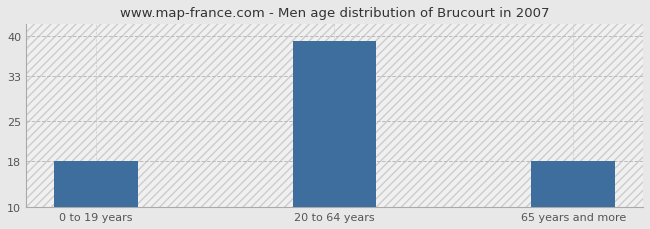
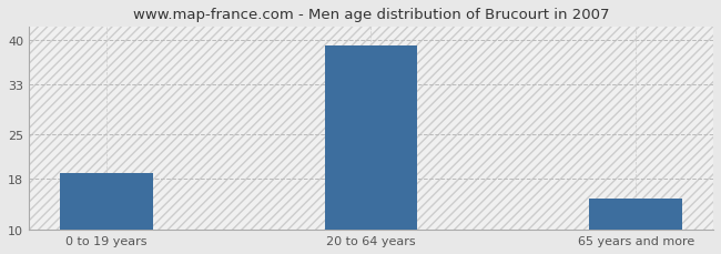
0 to 19 years: 18 -> 19
65 years and more: 18 -> 15
